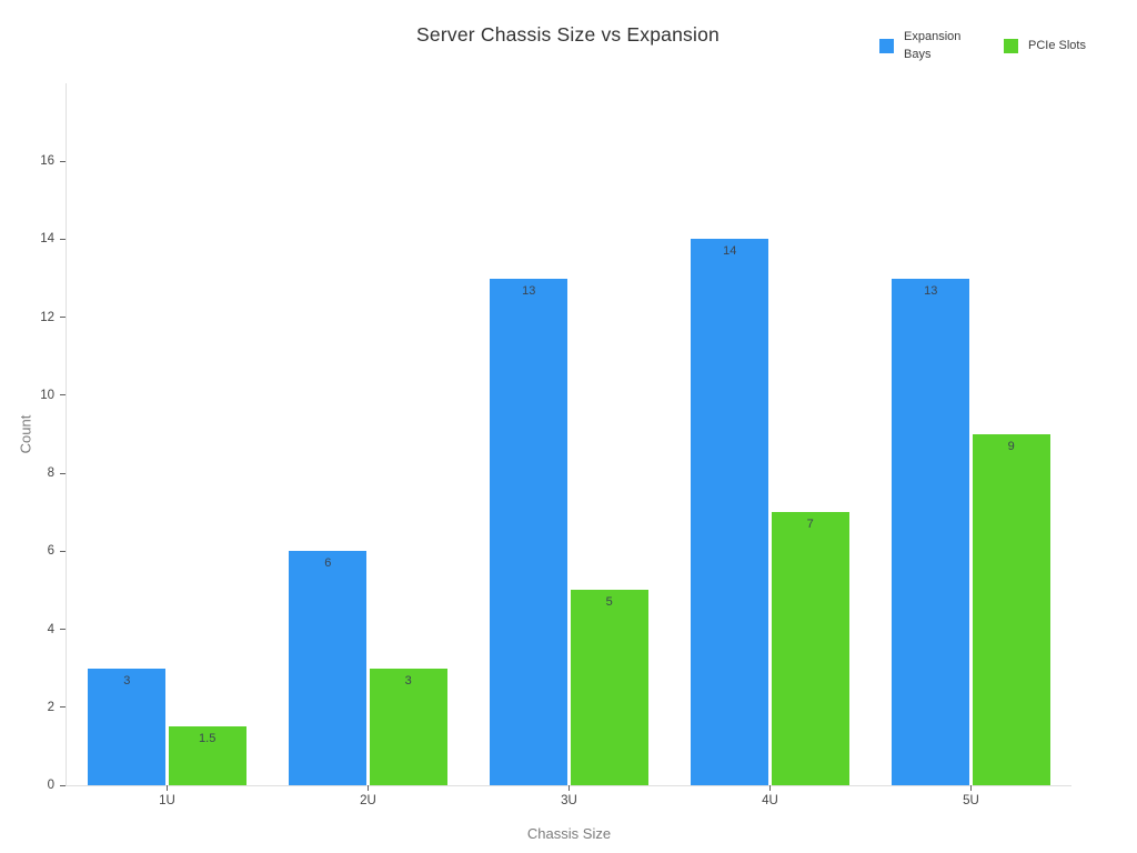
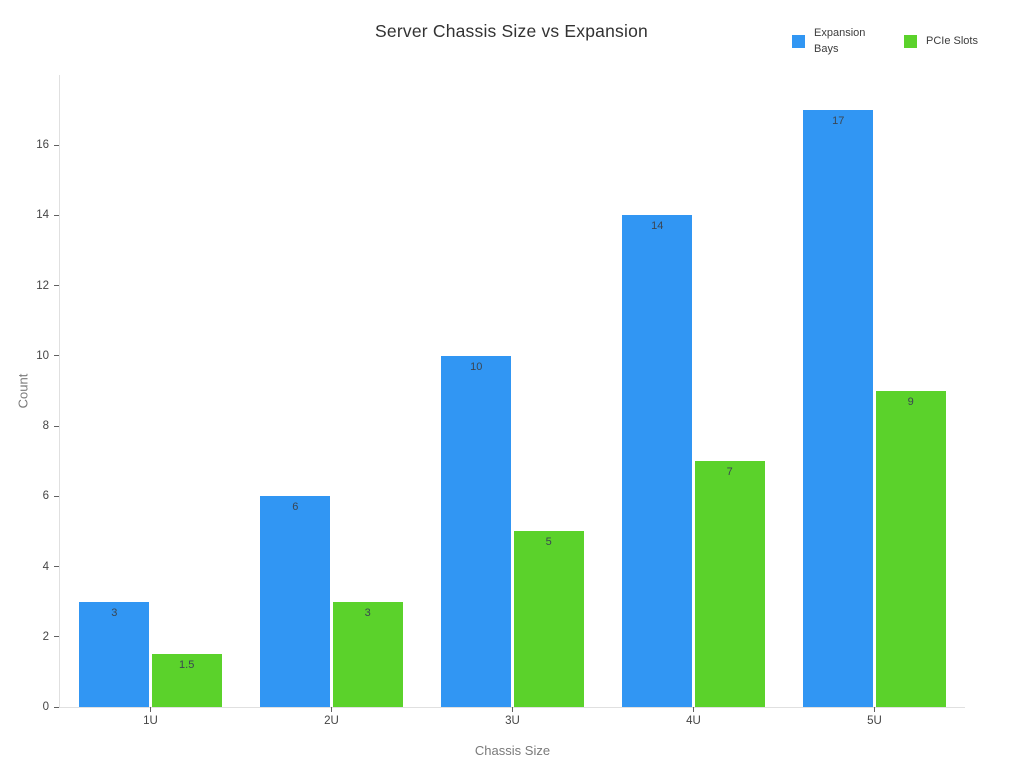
Expansion Bays/3U: 13 -> 10
Expansion Bays/5U: 13 -> 17
